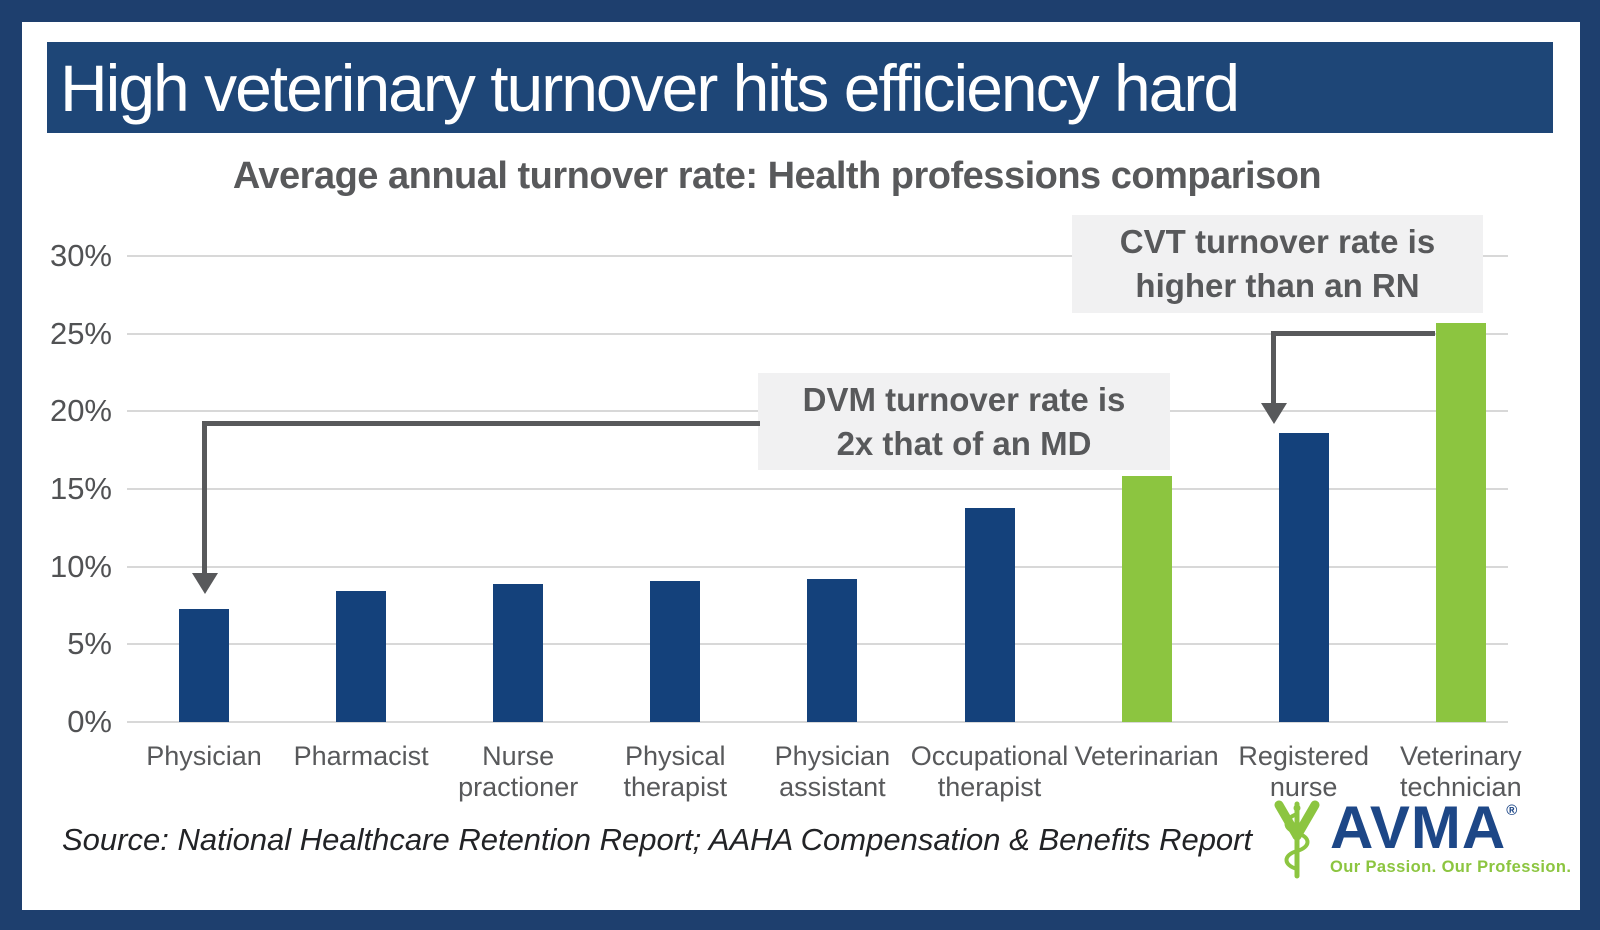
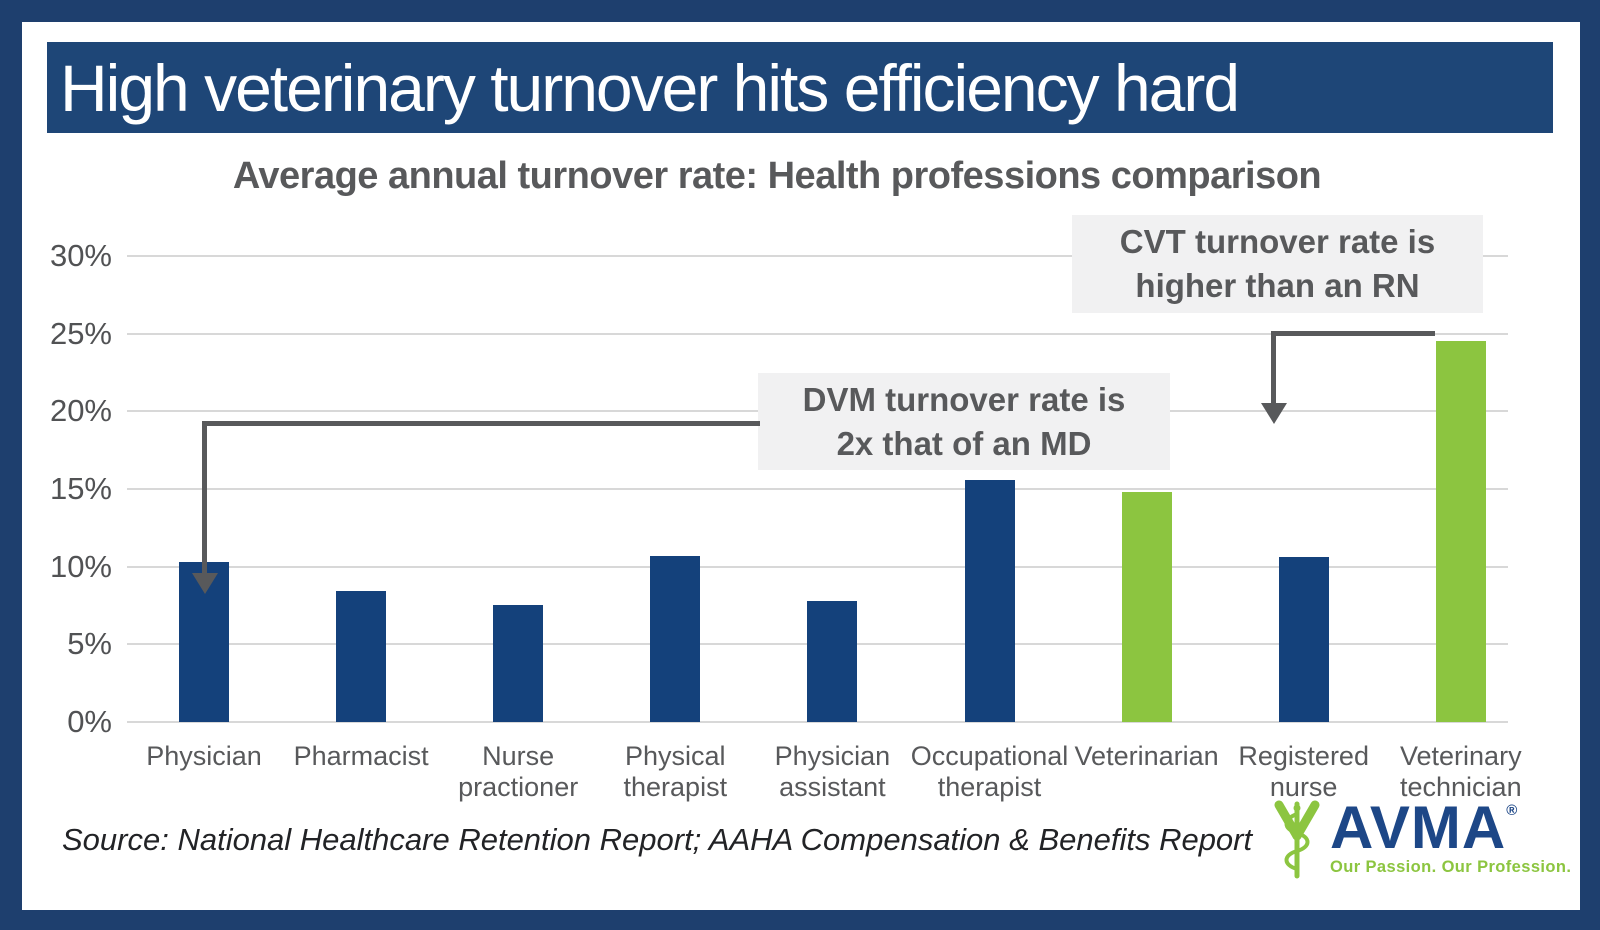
Physician: 7.3% -> 10.3%
Nurse practioner: 8.9% -> 7.5%
Physical therapist: 9.1% -> 10.7%
Physician assistant: 9.2% -> 7.8%
Occupational therapist: 13.8% -> 15.6%
Veterinarian: 15.8% -> 14.8%
Registered nurse: 18.6% -> 10.6%
Veterinary technician: 25.7% -> 24.5%
